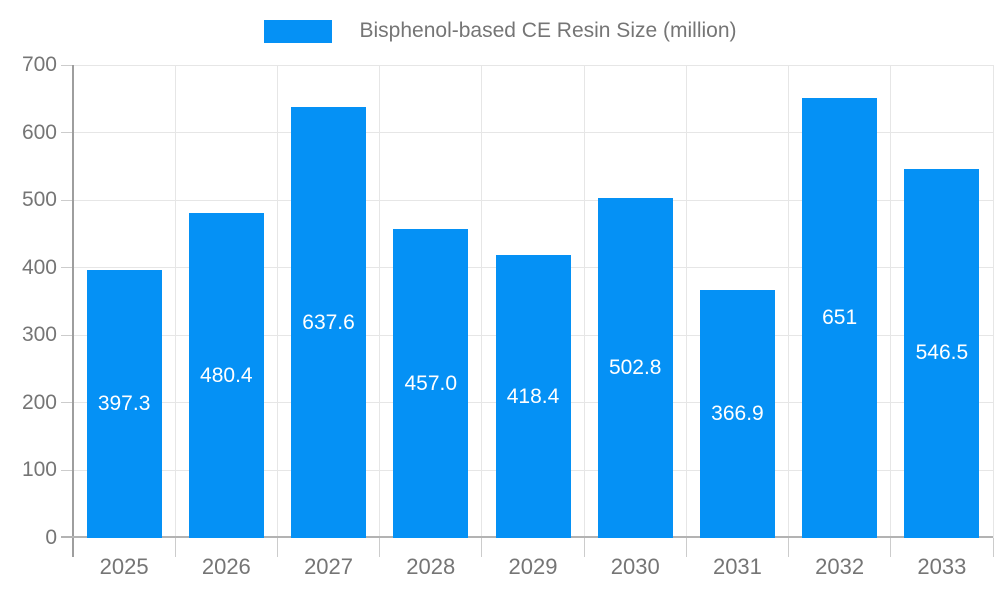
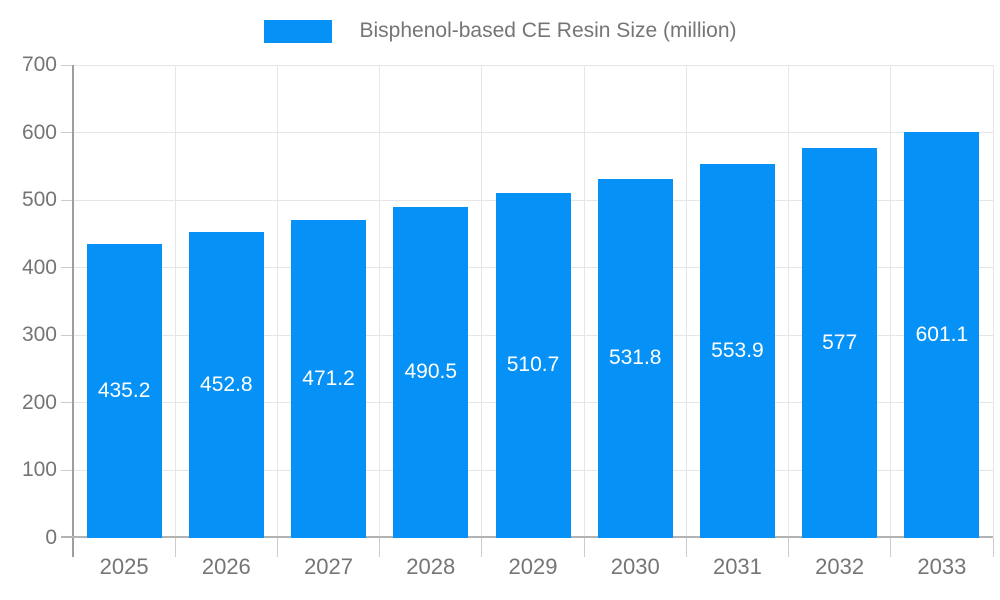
2025: 397.3 -> 435.2
2026: 480.4 -> 452.8
2027: 637.6 -> 471.2
2028: 457.0 -> 490.5
2029: 418.4 -> 510.7
2030: 502.8 -> 531.8
2031: 366.9 -> 553.9
2032: 651 -> 577
2033: 546.5 -> 601.1
